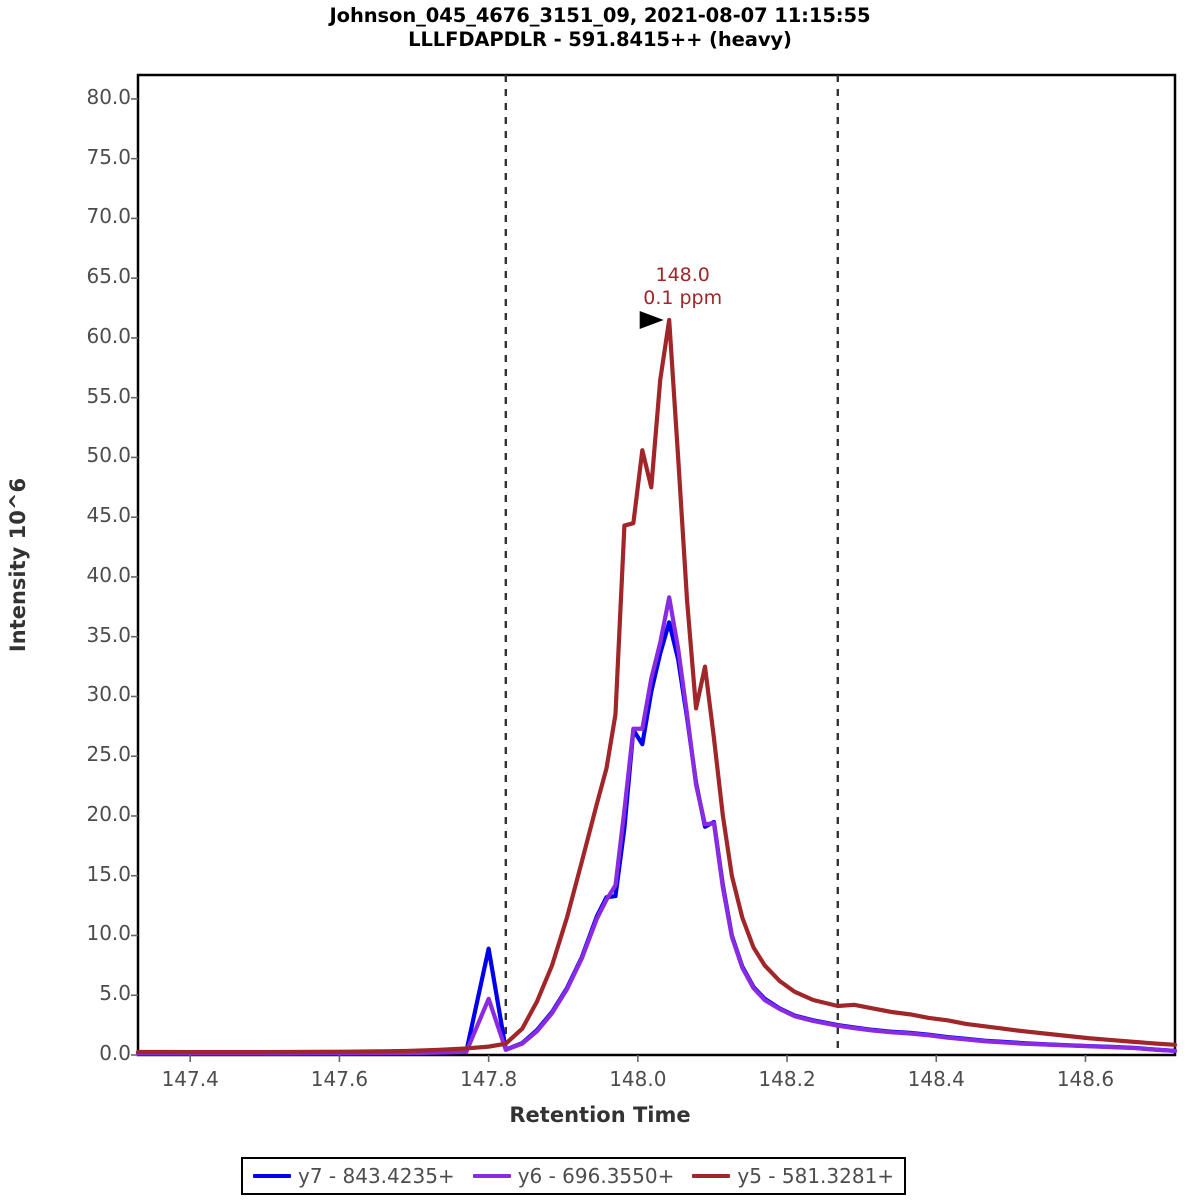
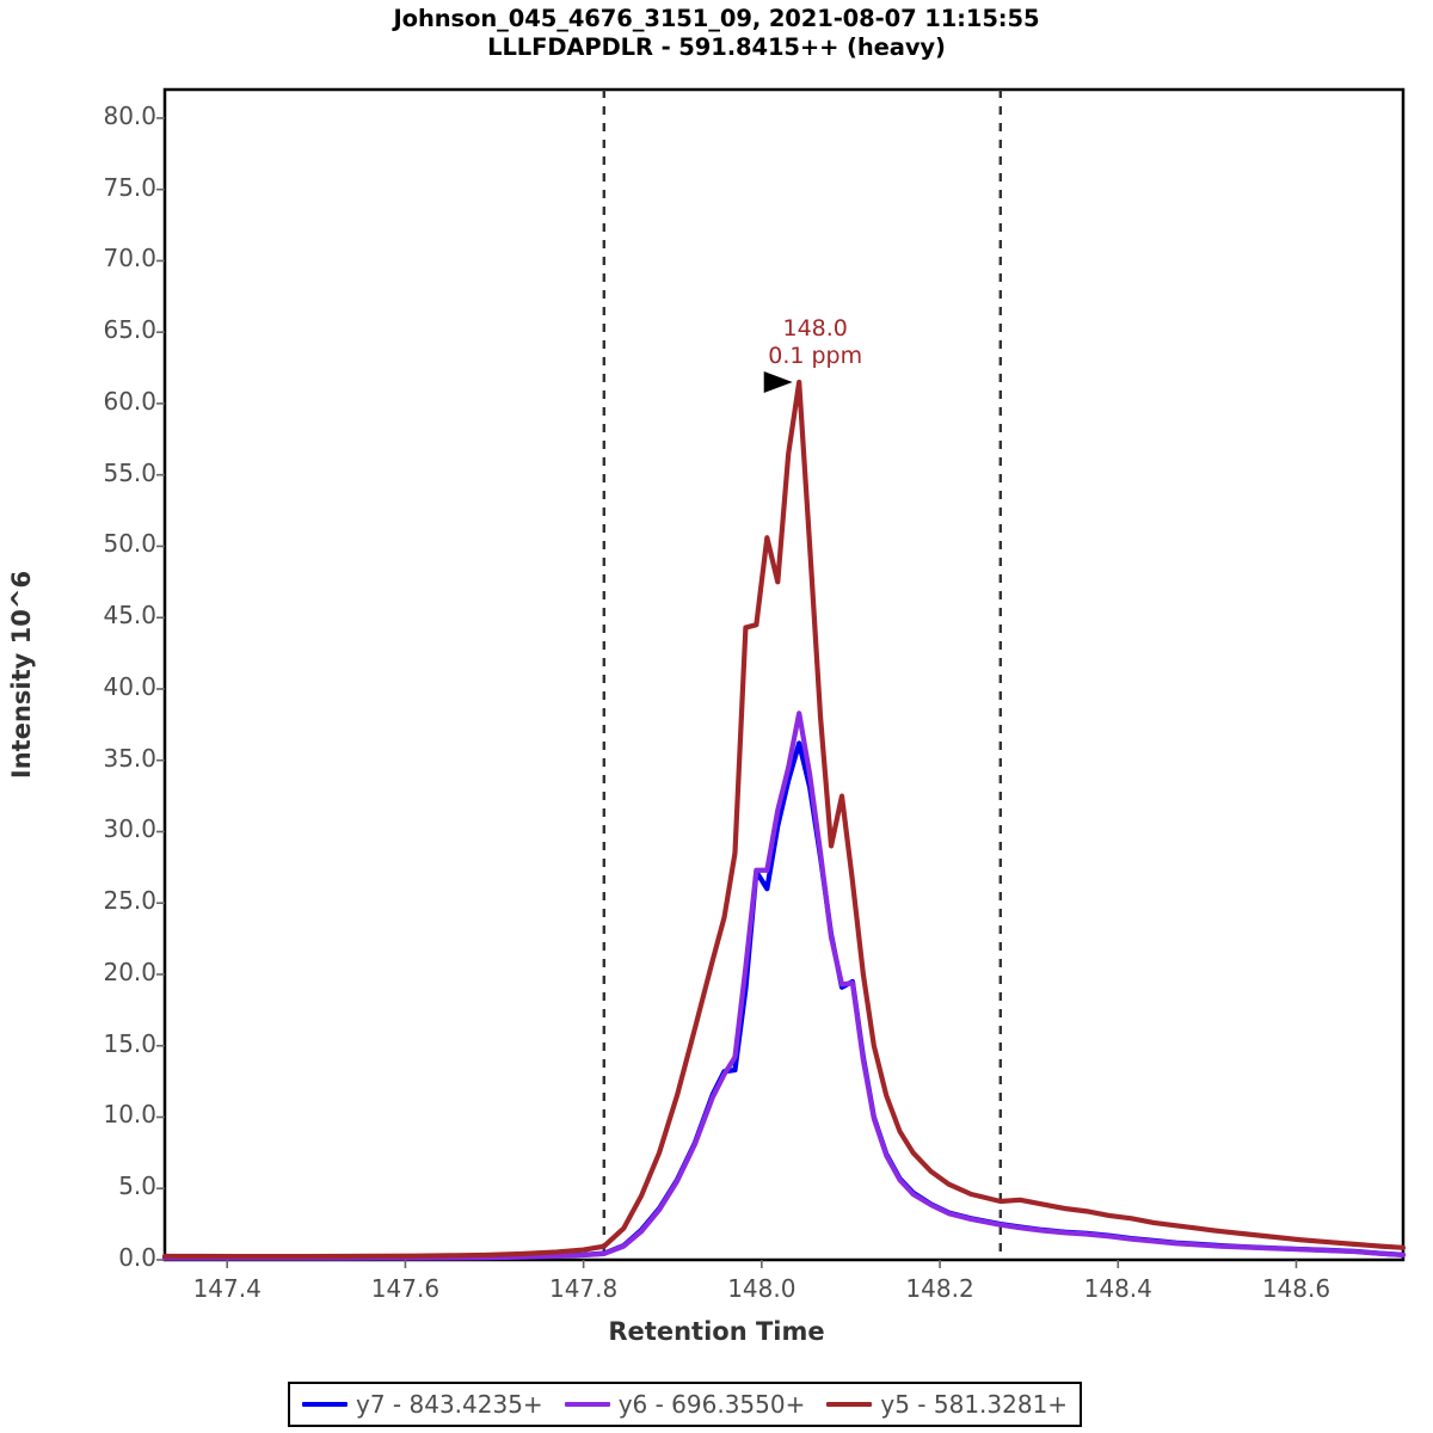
y7 - 843.4235+/147.8: 8.9 -> 0.3
y6 - 696.3550+/147.8: 4.7 -> 0.3
